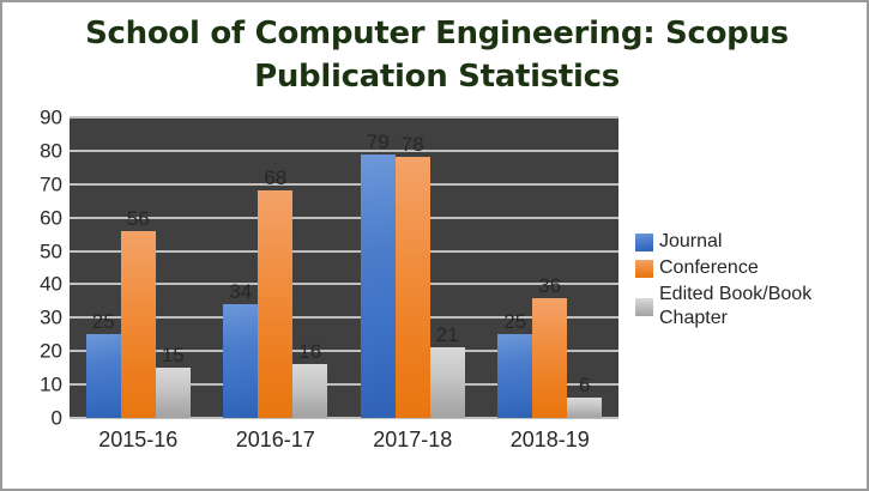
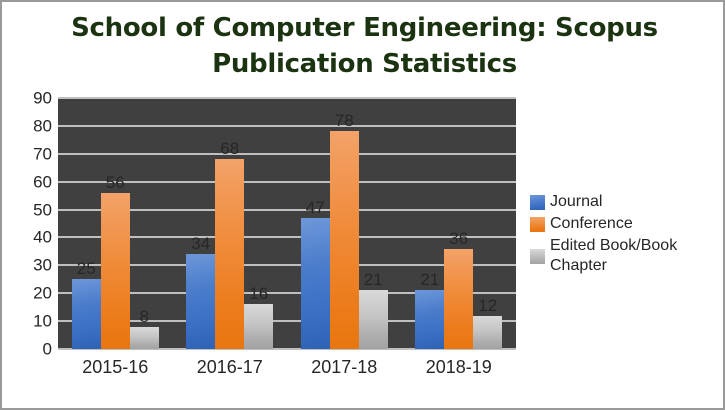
Edited Book/Book Chapter/2015-16: 15 -> 8
Journal/2017-18: 79 -> 47
Journal/2018-19: 25 -> 21
Edited Book/Book Chapter/2018-19: 6 -> 12
